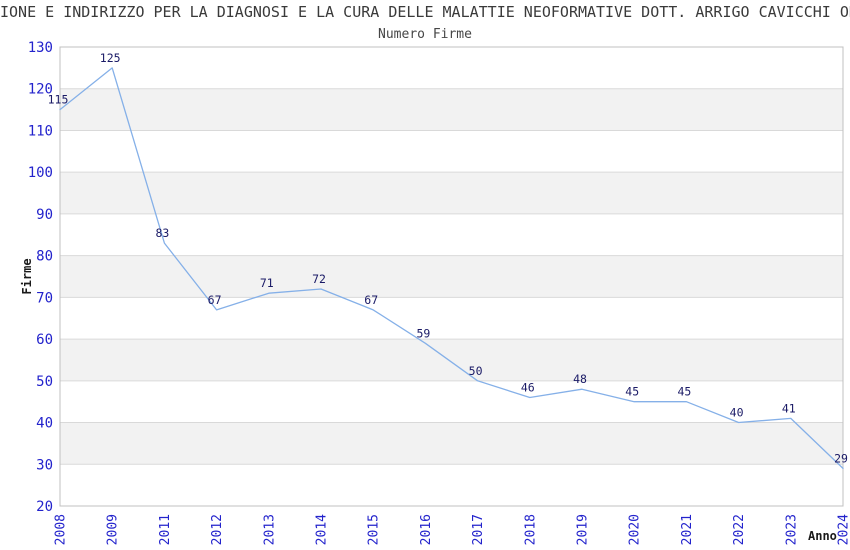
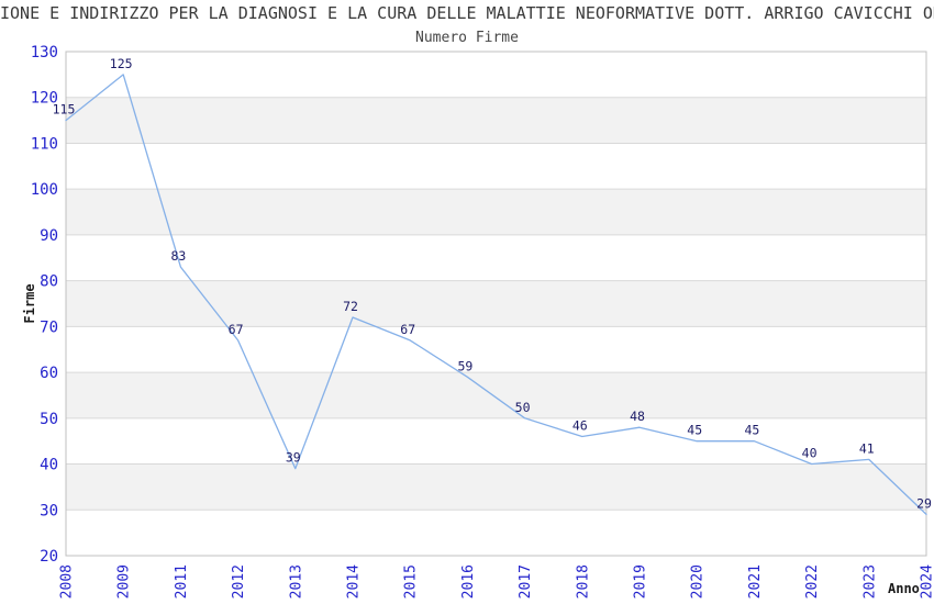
2013: 71 -> 39
